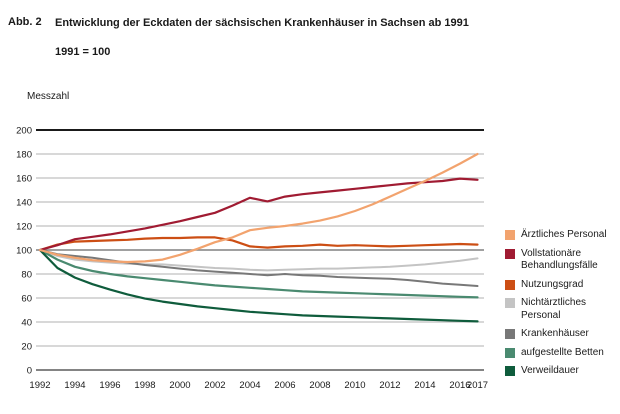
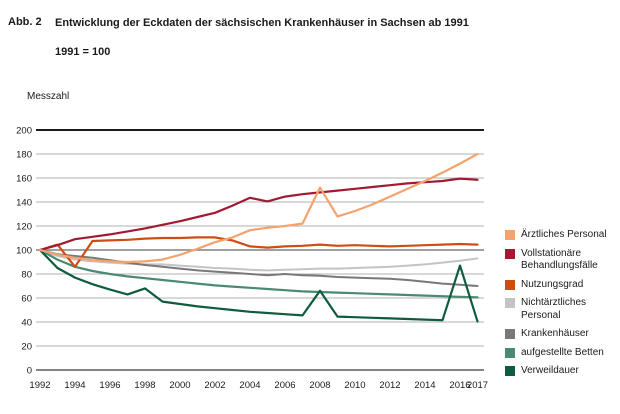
Nutzungsgrad/1994: 107 -> 86
Verweildauer/1998: 60 -> 68
Ärztliches Personal/2008: 124 -> 152
Verweildauer/2008: 45 -> 66
Verweildauer/2016: 41 -> 87
